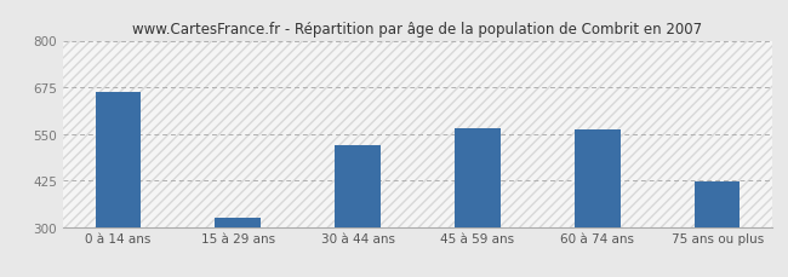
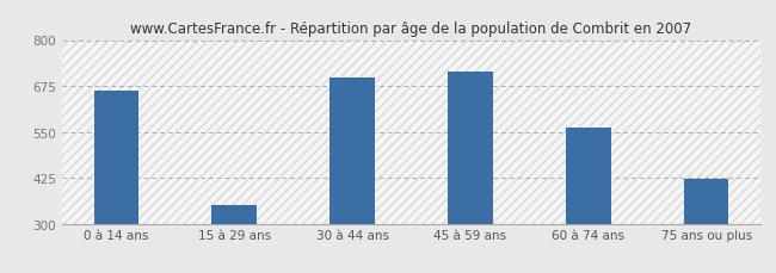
15 à 29 ans: 325 -> 352
30 à 44 ans: 520 -> 697
45 à 59 ans: 565 -> 713
